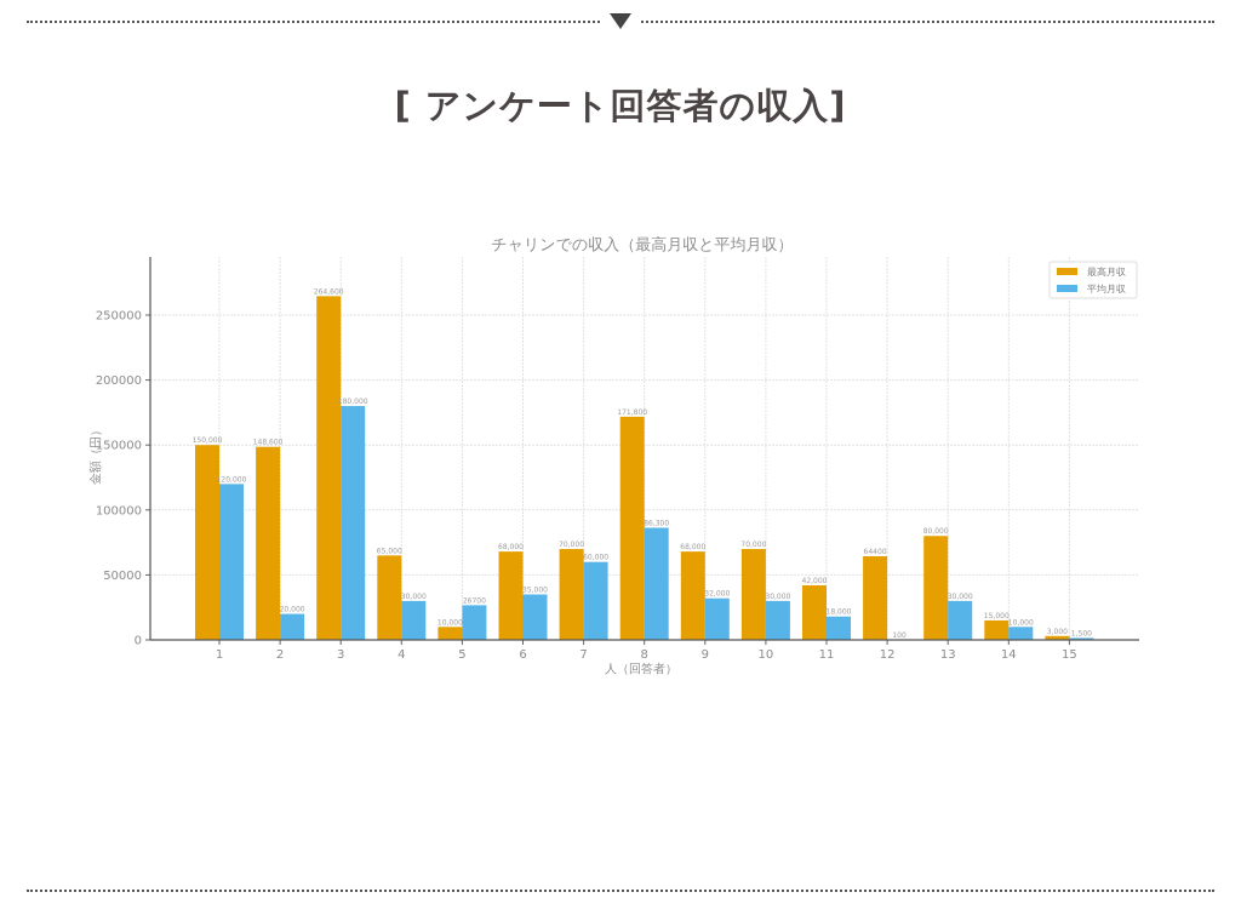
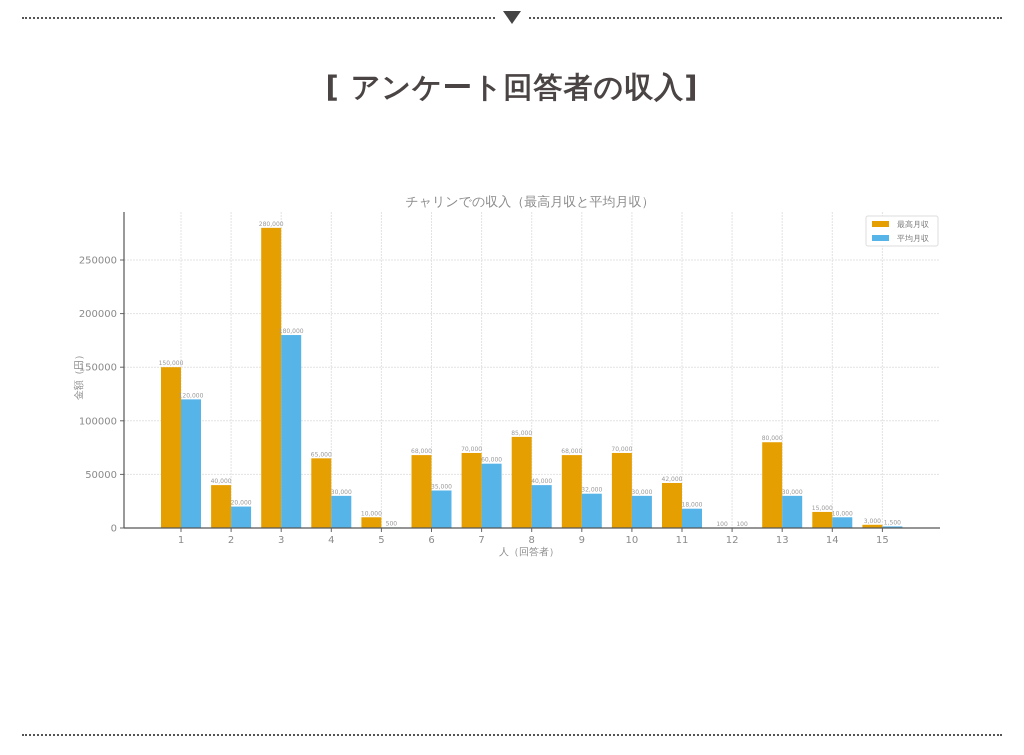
最高月収/2: 148,600 -> 40,000
最高月収/3: 264,600 -> 280,000
平均月収/5: 26700 -> 500
最高月収/8: 171,800 -> 85,000
平均月収/8: 86,300 -> 40,000
最高月収/12: 64400 -> 100
